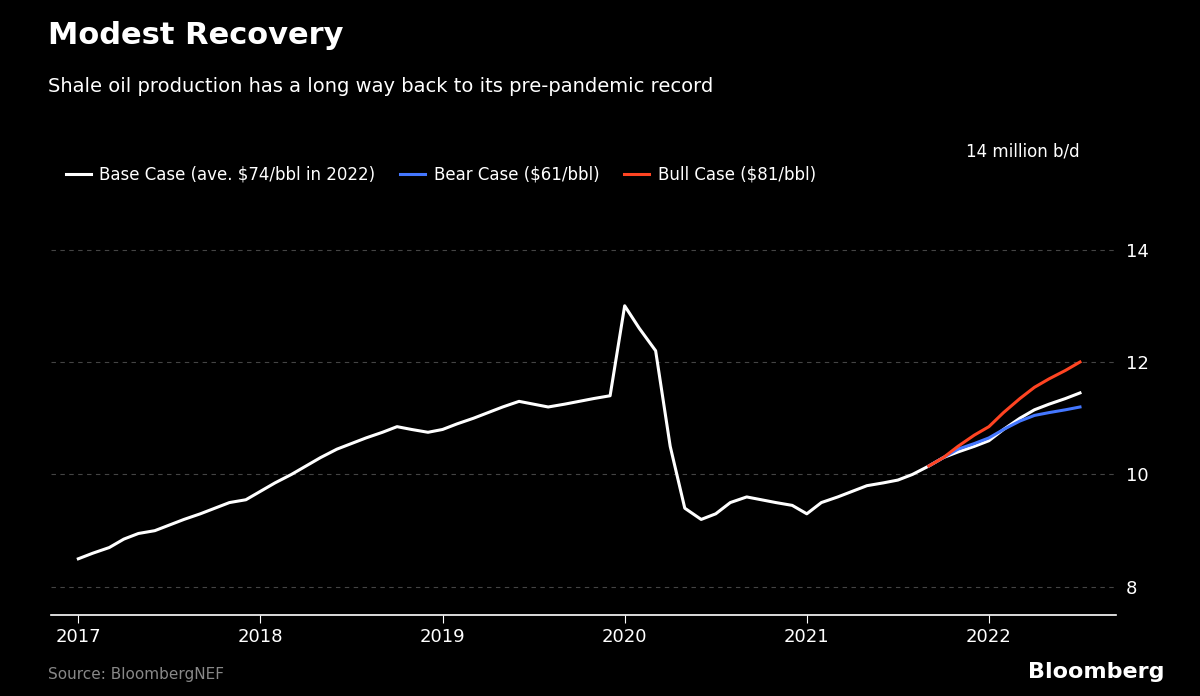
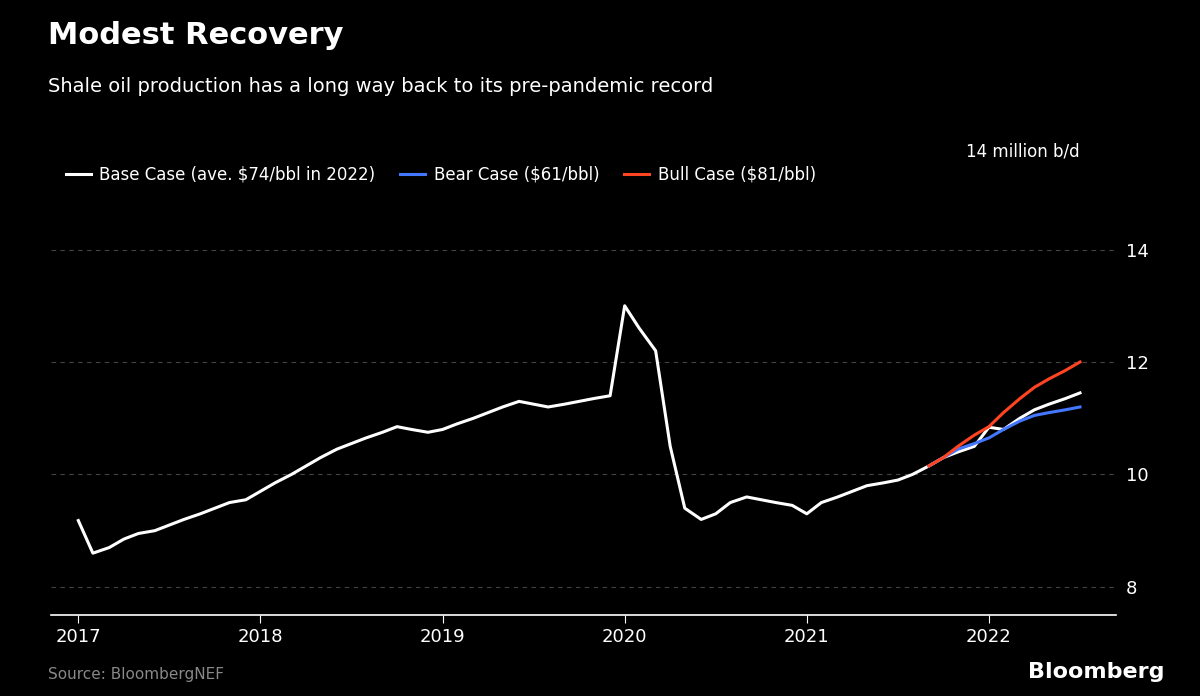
Base Case (ave. $74/bbl in 2022)/2017: 8.50 -> 9.18
Base Case (ave. $74/bbl in 2022)/2022: 10.60 -> 10.84
